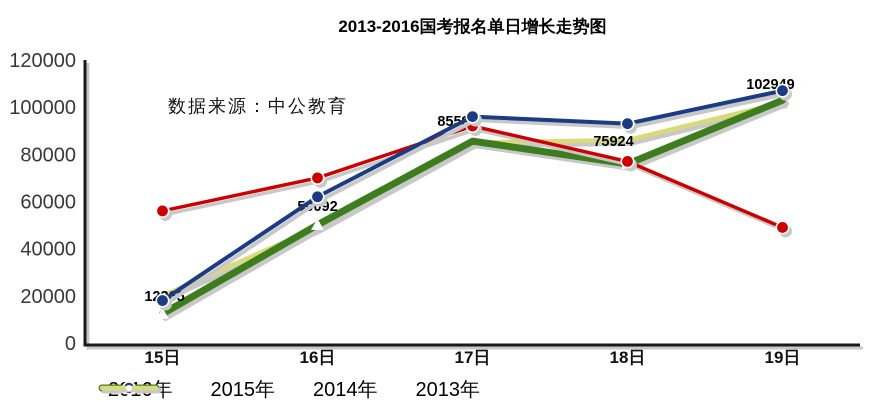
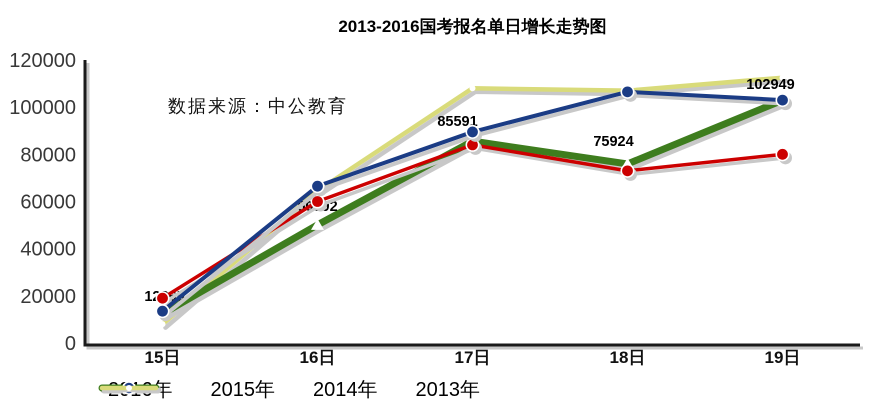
2015年/15日: 56000 -> 19000
2014年/15日: 18000 -> 14000
2013年/15日: 20000 -> 8000
2015年/16日: 70000 -> 60000
2014年/16日: 62000 -> 66000
2013年/16日: 49000 -> 64000
2015年/17日: 92000 -> 84000
2014年/17日: 96000 -> 90000
2013年/17日: 85000 -> 108000
2015年/18日: 77000 -> 73000
2014年/18日: 93000 -> 106000
2013年/18日: 86000 -> 107000
2015年/19日: 49000 -> 80000
2014年/19日: 107000 -> 103000
2013年/19日: 102000 -> 112000
